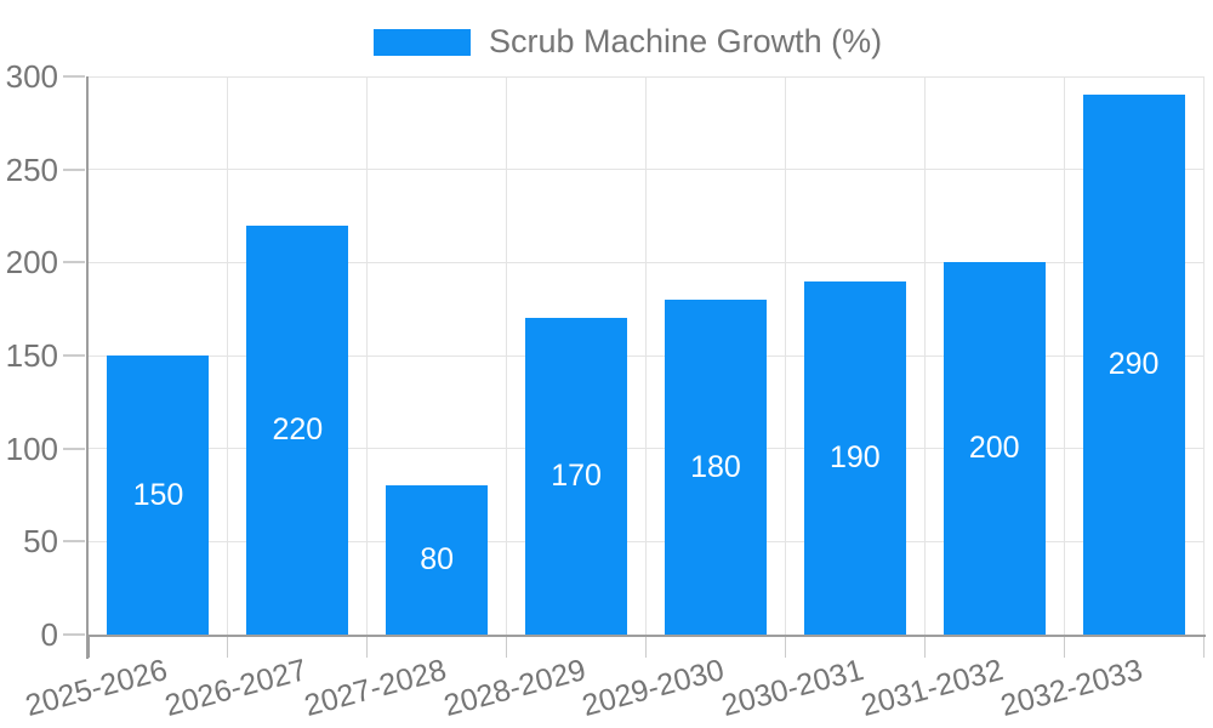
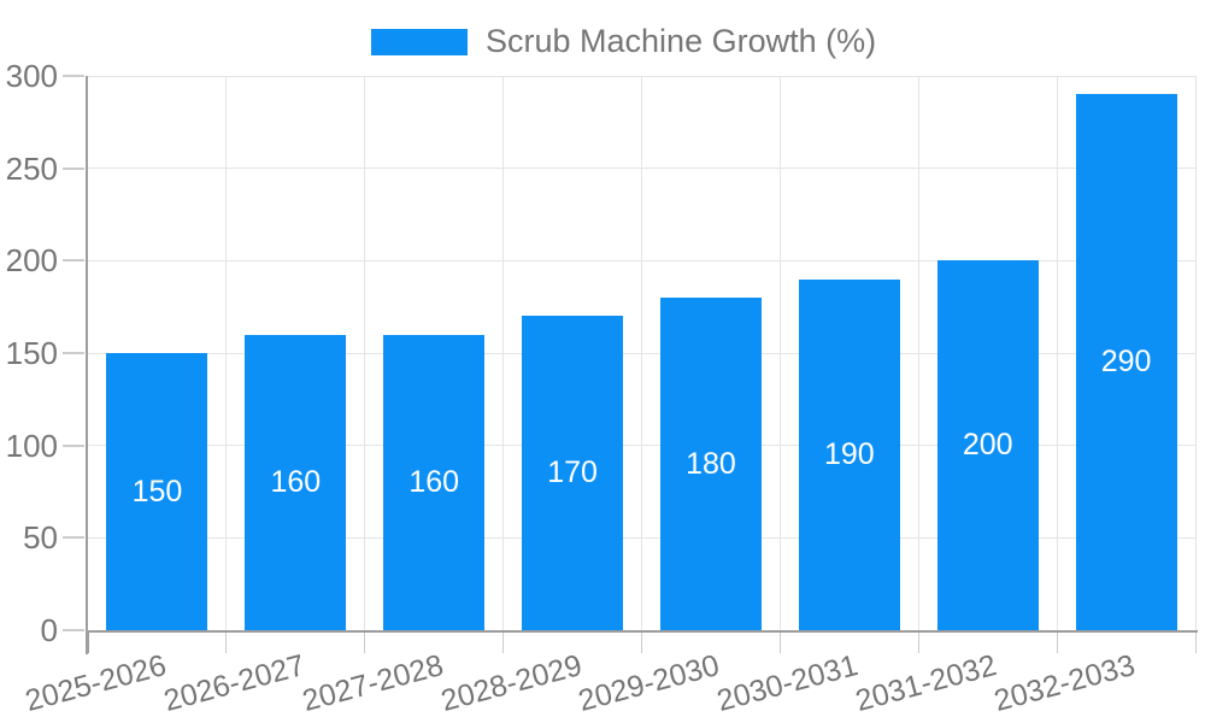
2026-2027: 220 -> 160
2027-2028: 80 -> 160
